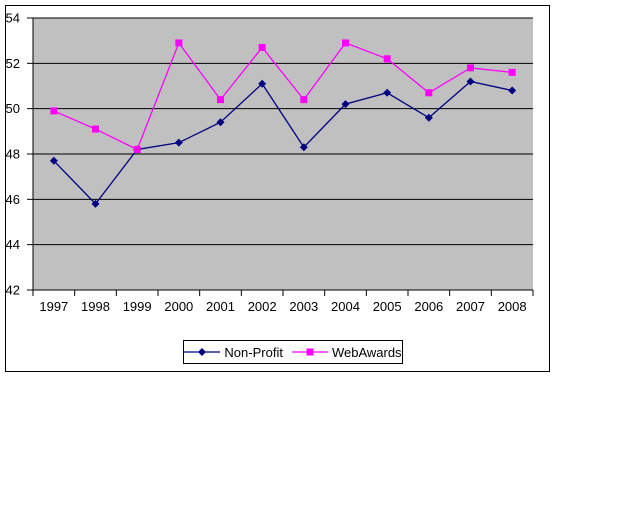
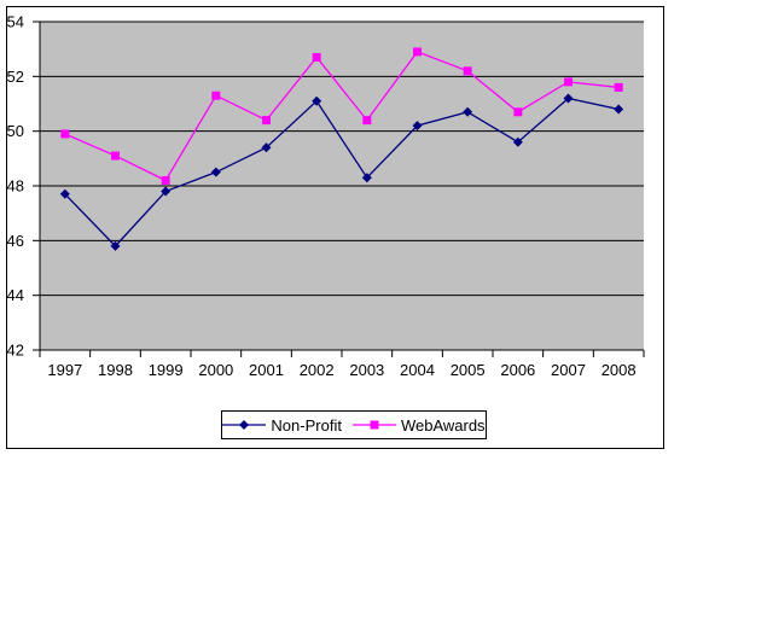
Non-Profit/1999: 48.2 -> 47.8
WebAwards/2000: 52.9 -> 51.3
